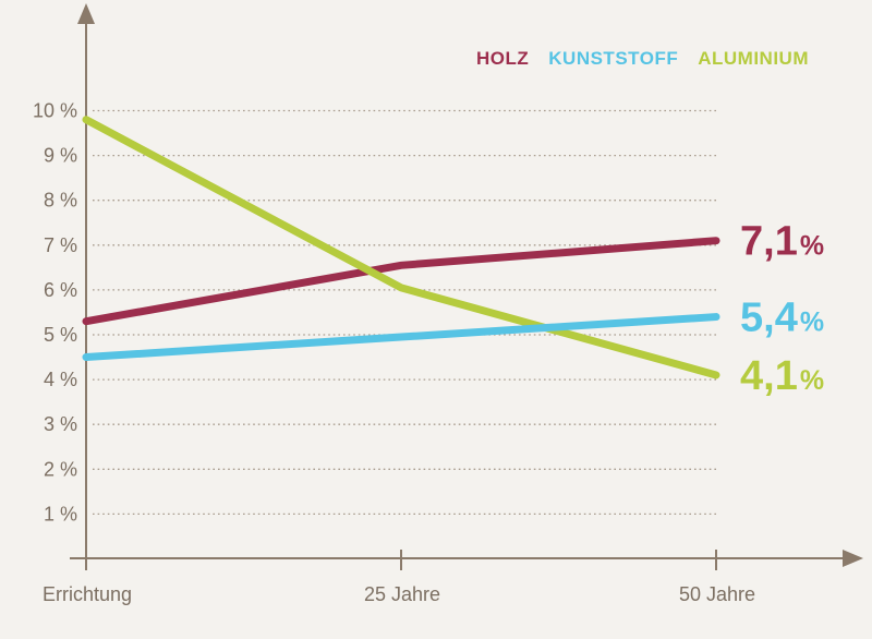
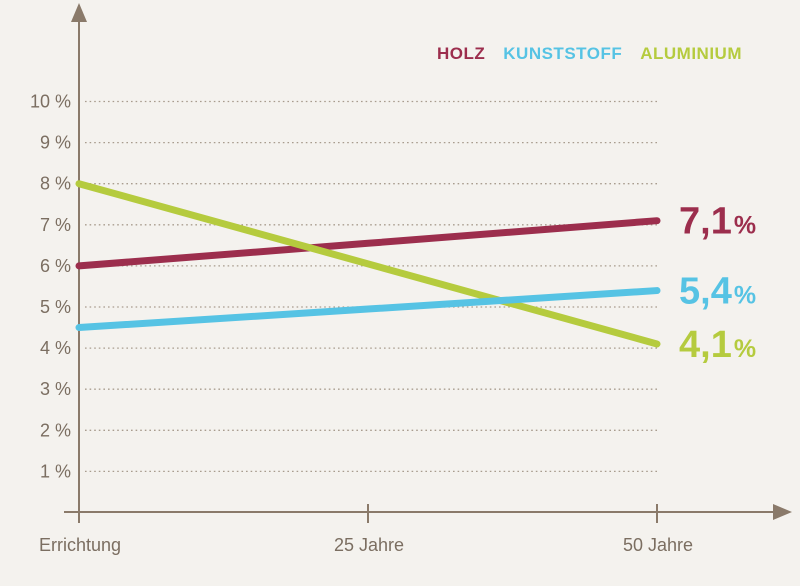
HOLZ/Errichtung: 5.3% -> 6.0%
ALUMINIUM/Errichtung: 9.8% -> 8.0%
